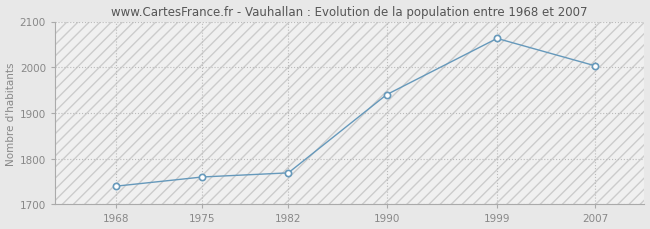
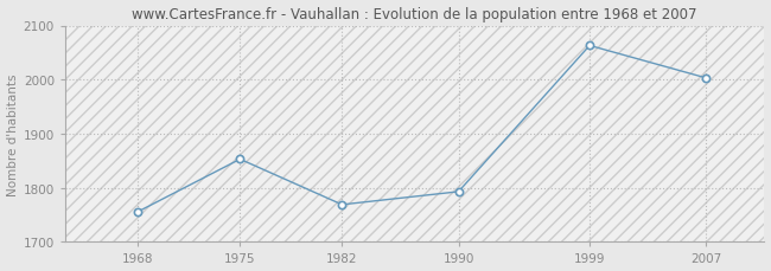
1968: 1740 -> 1756
1975: 1760 -> 1853
1990: 1940 -> 1793
